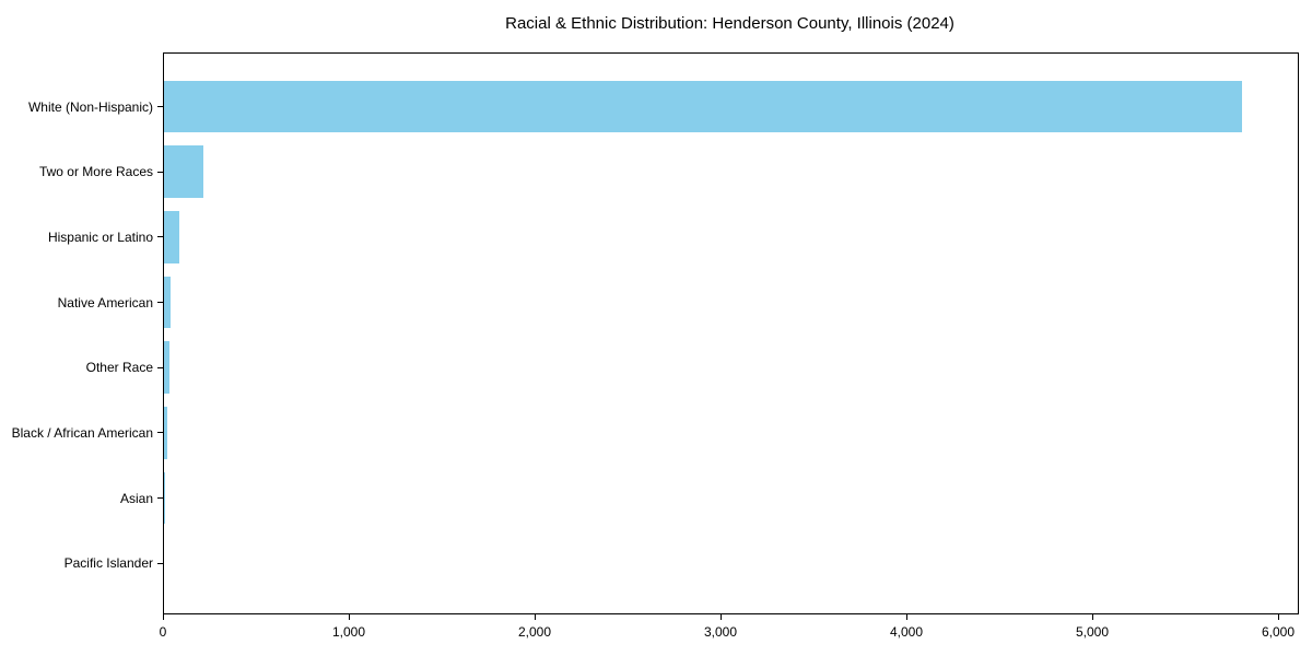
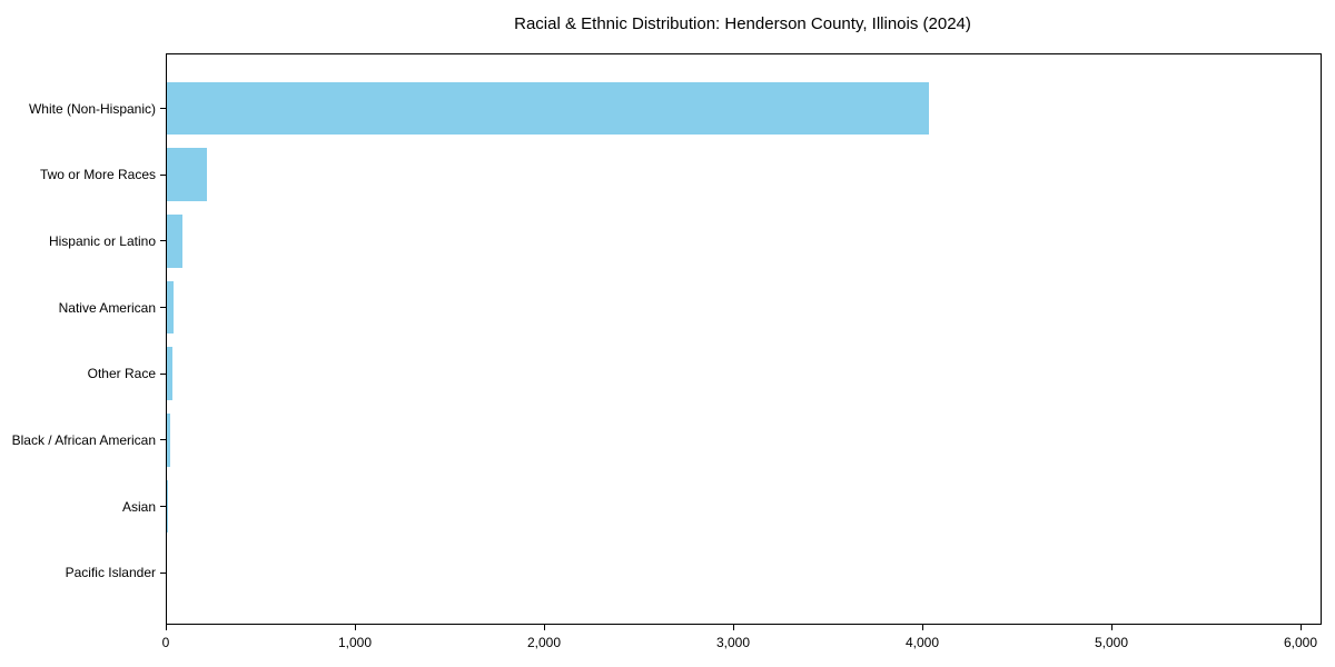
White (Non-Hispanic): 5800 -> 4030
